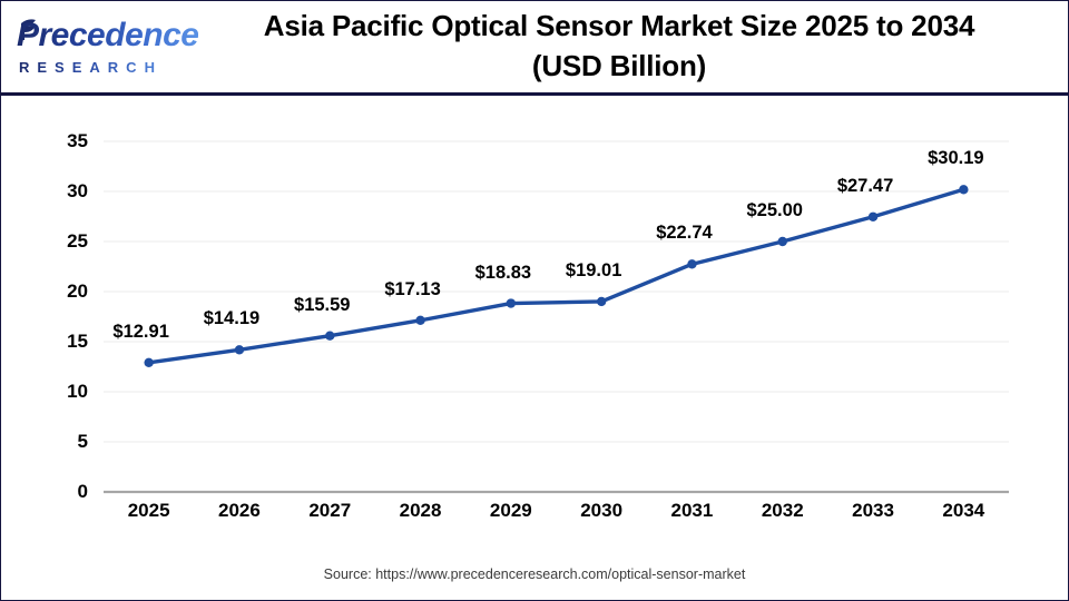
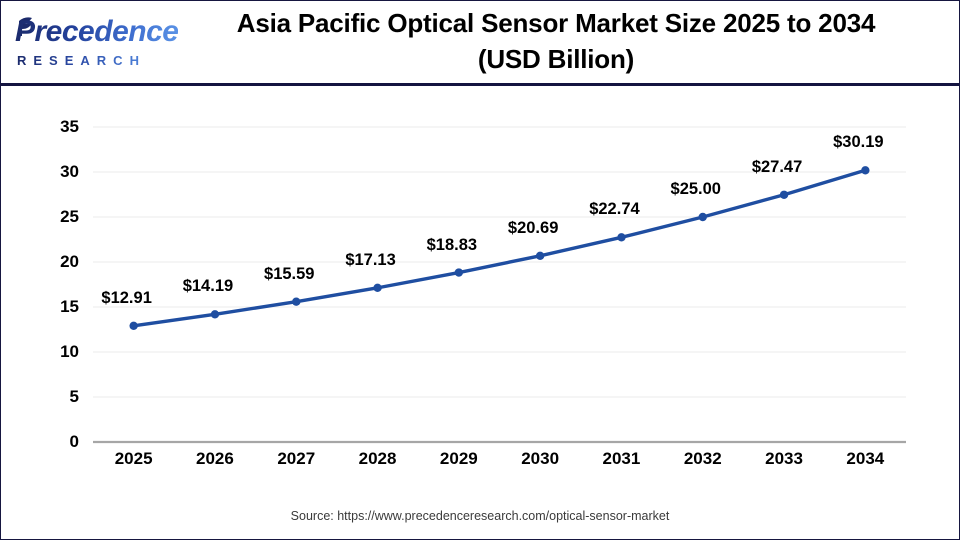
2030: $19.01 -> $20.69
